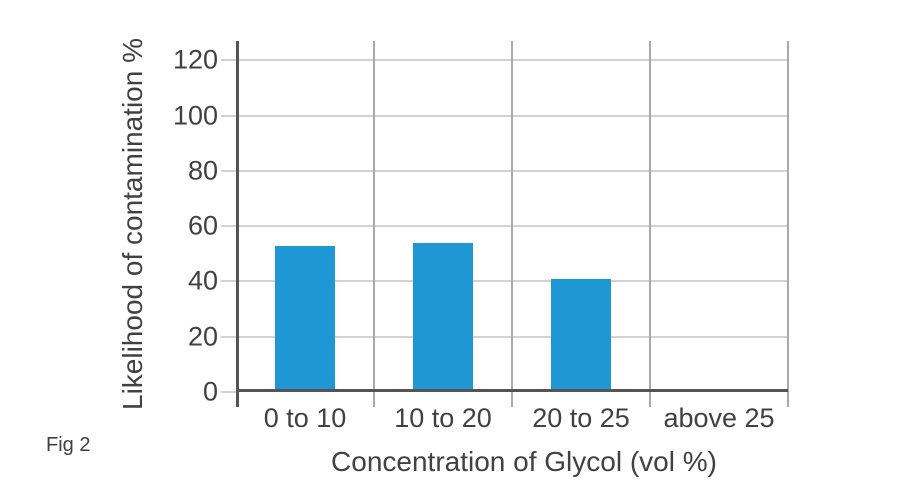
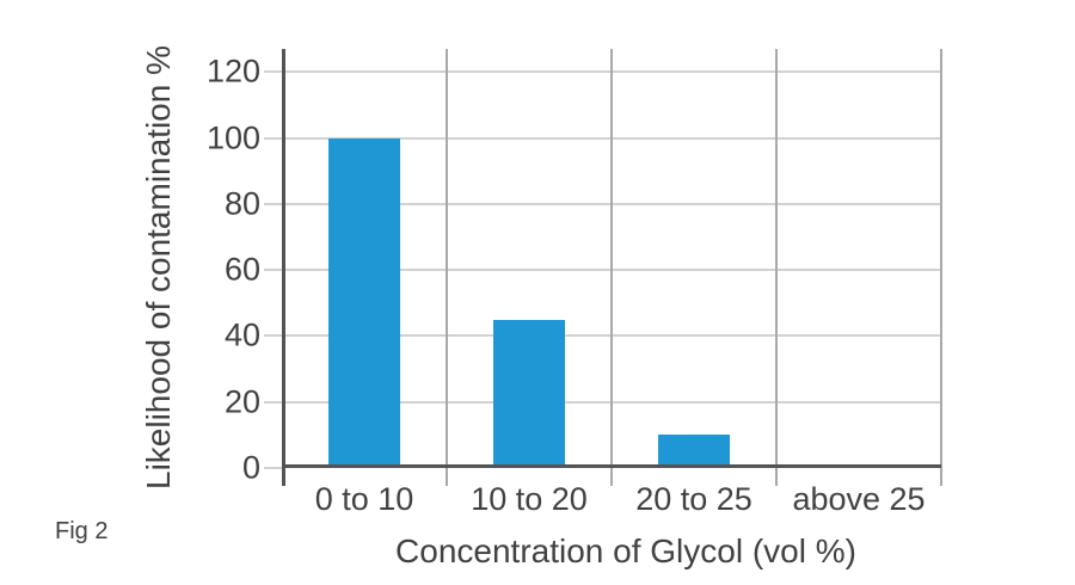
0 to 10: 53 -> 100
10 to 20: 54 -> 45
20 to 25: 41 -> 10
